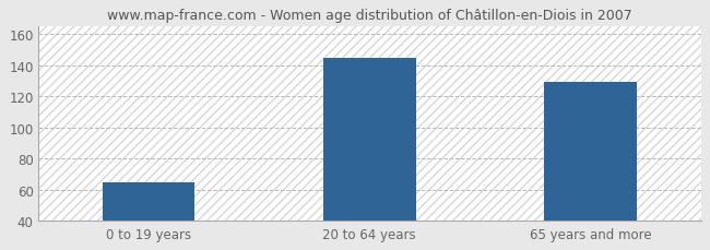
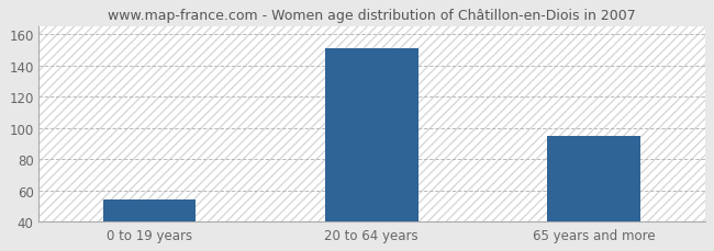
0 to 19 years: 65 -> 54
20 to 64 years: 145 -> 151
65 years and more: 129 -> 95
